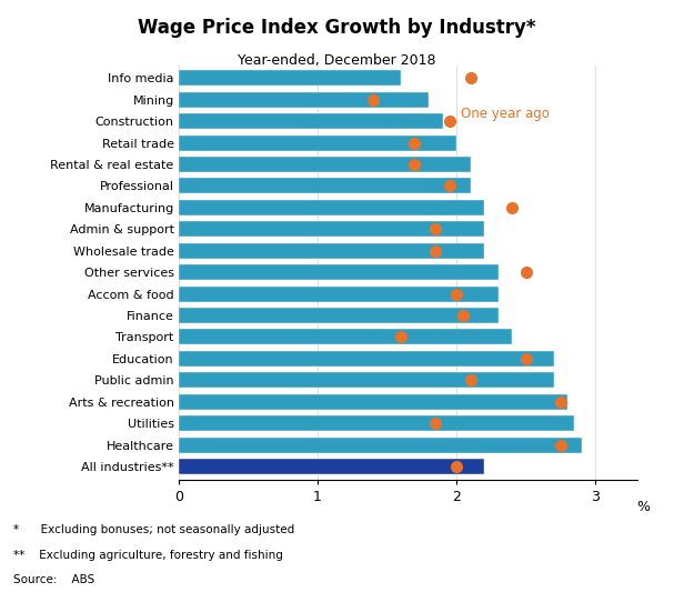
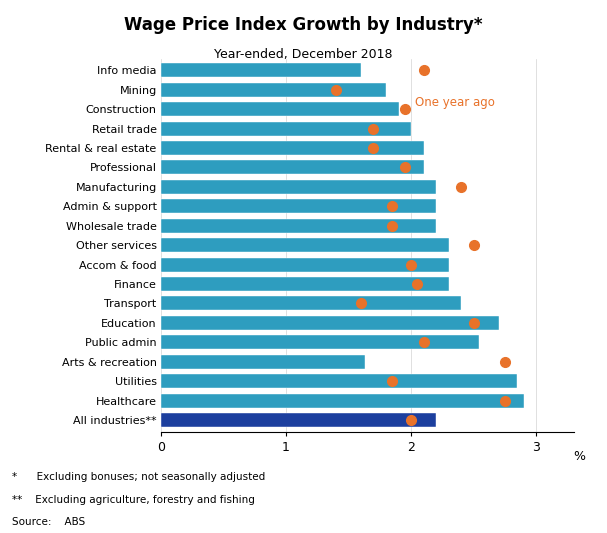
Public admin: 2.70 -> 2.54
Arts & recreation: 2.80 -> 1.63
